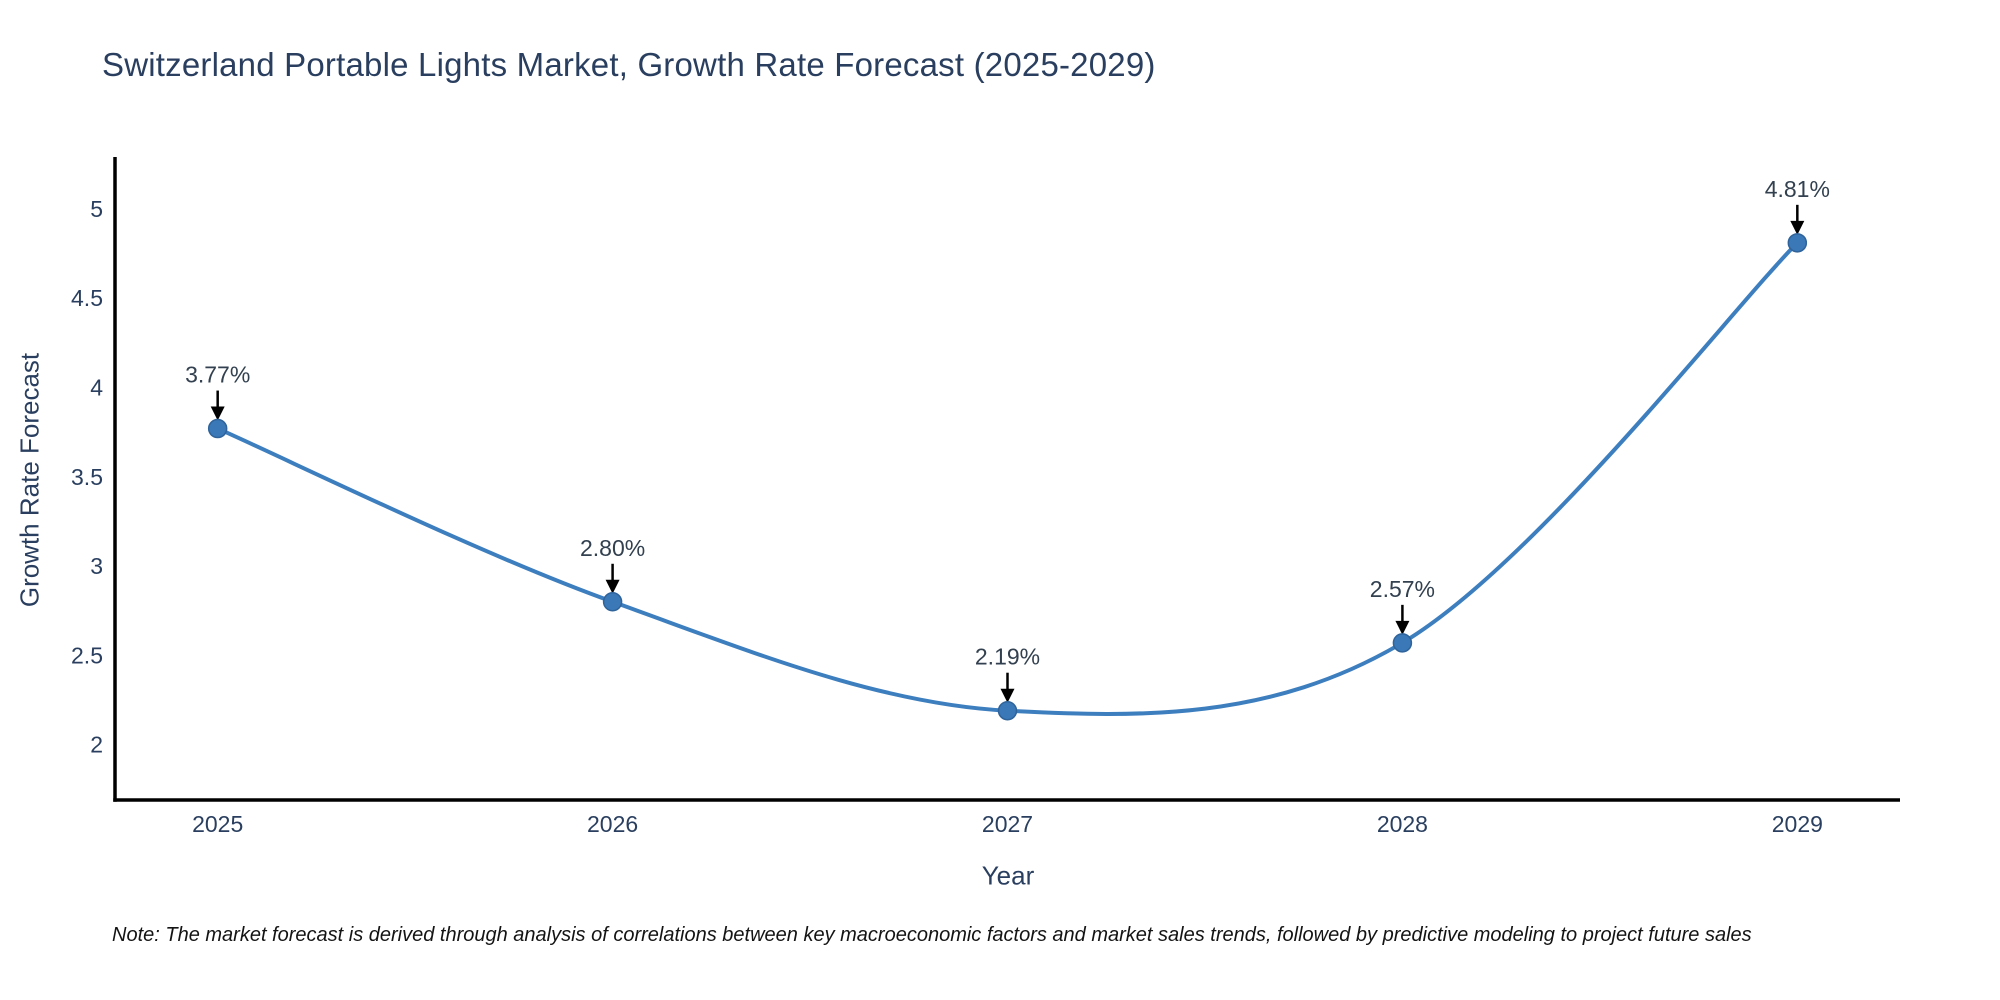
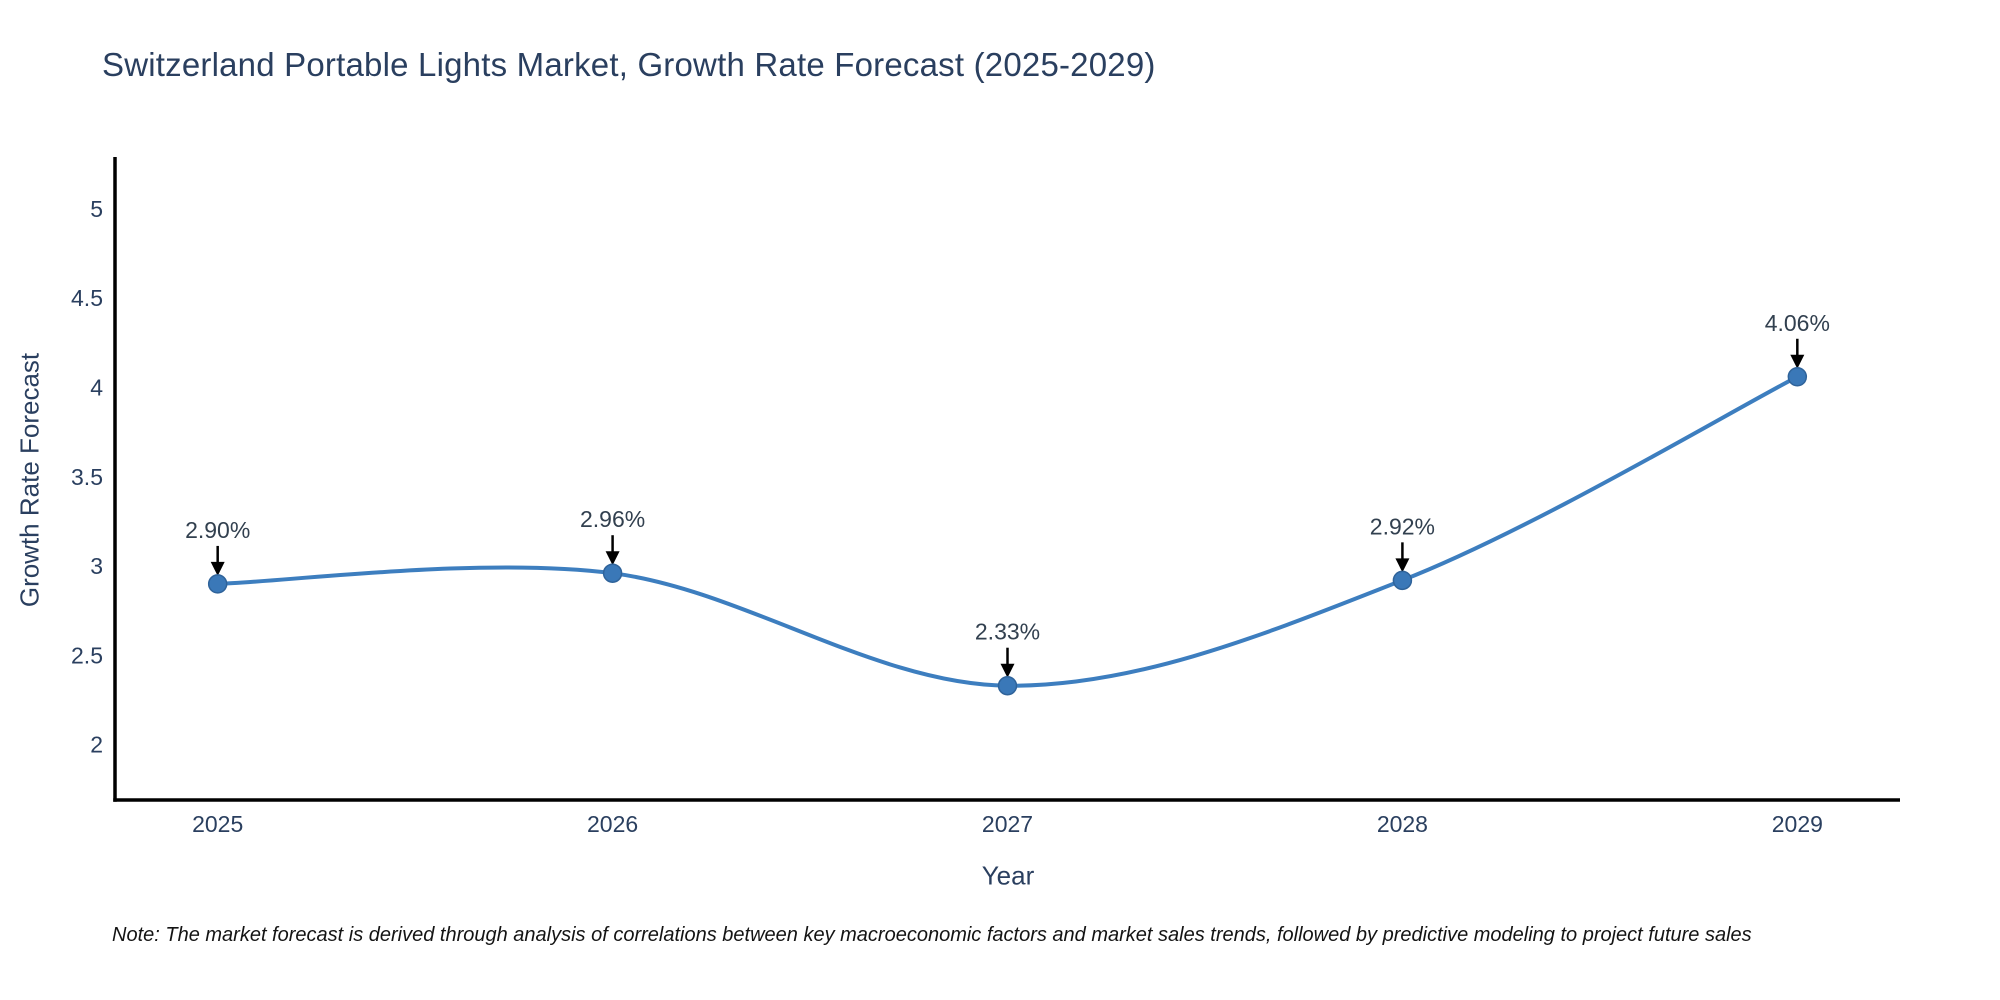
2025: 3.77% -> 2.90%
2026: 2.80% -> 2.96%
2027: 2.19% -> 2.33%
2028: 2.57% -> 2.92%
2029: 4.81% -> 4.06%
